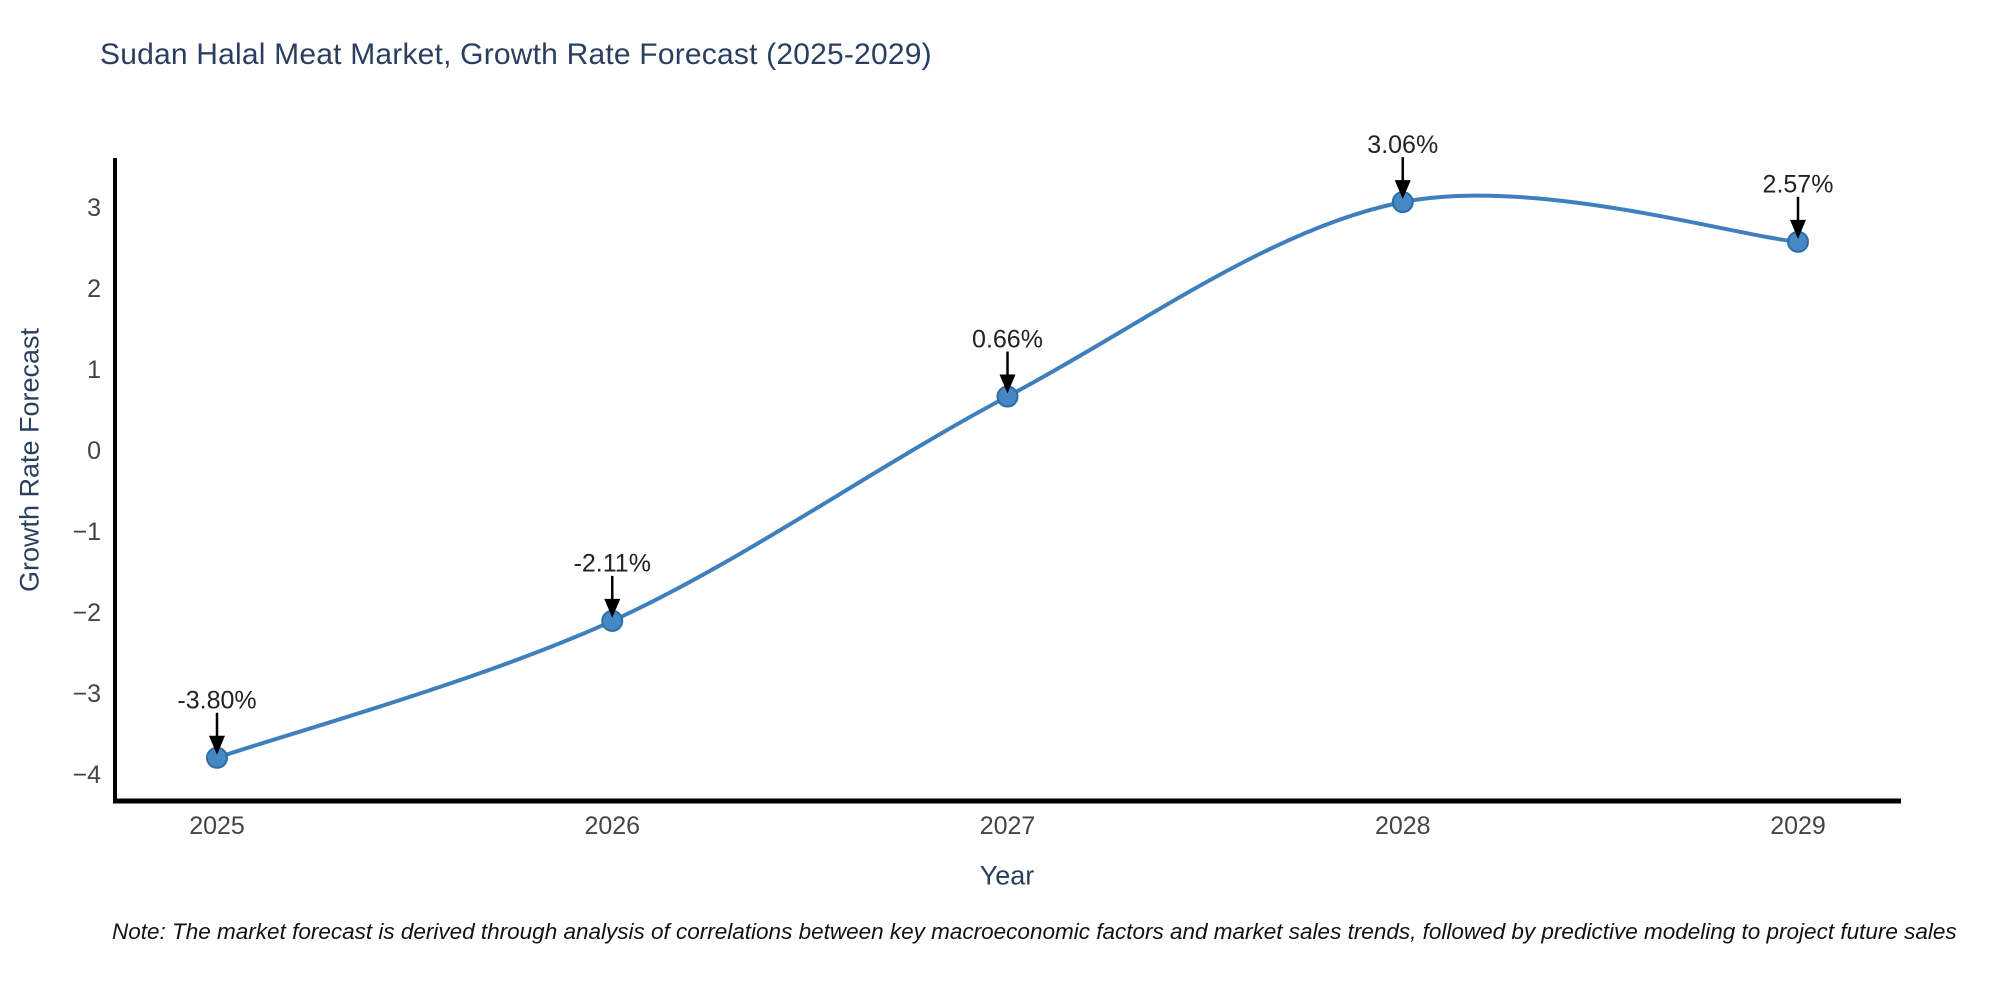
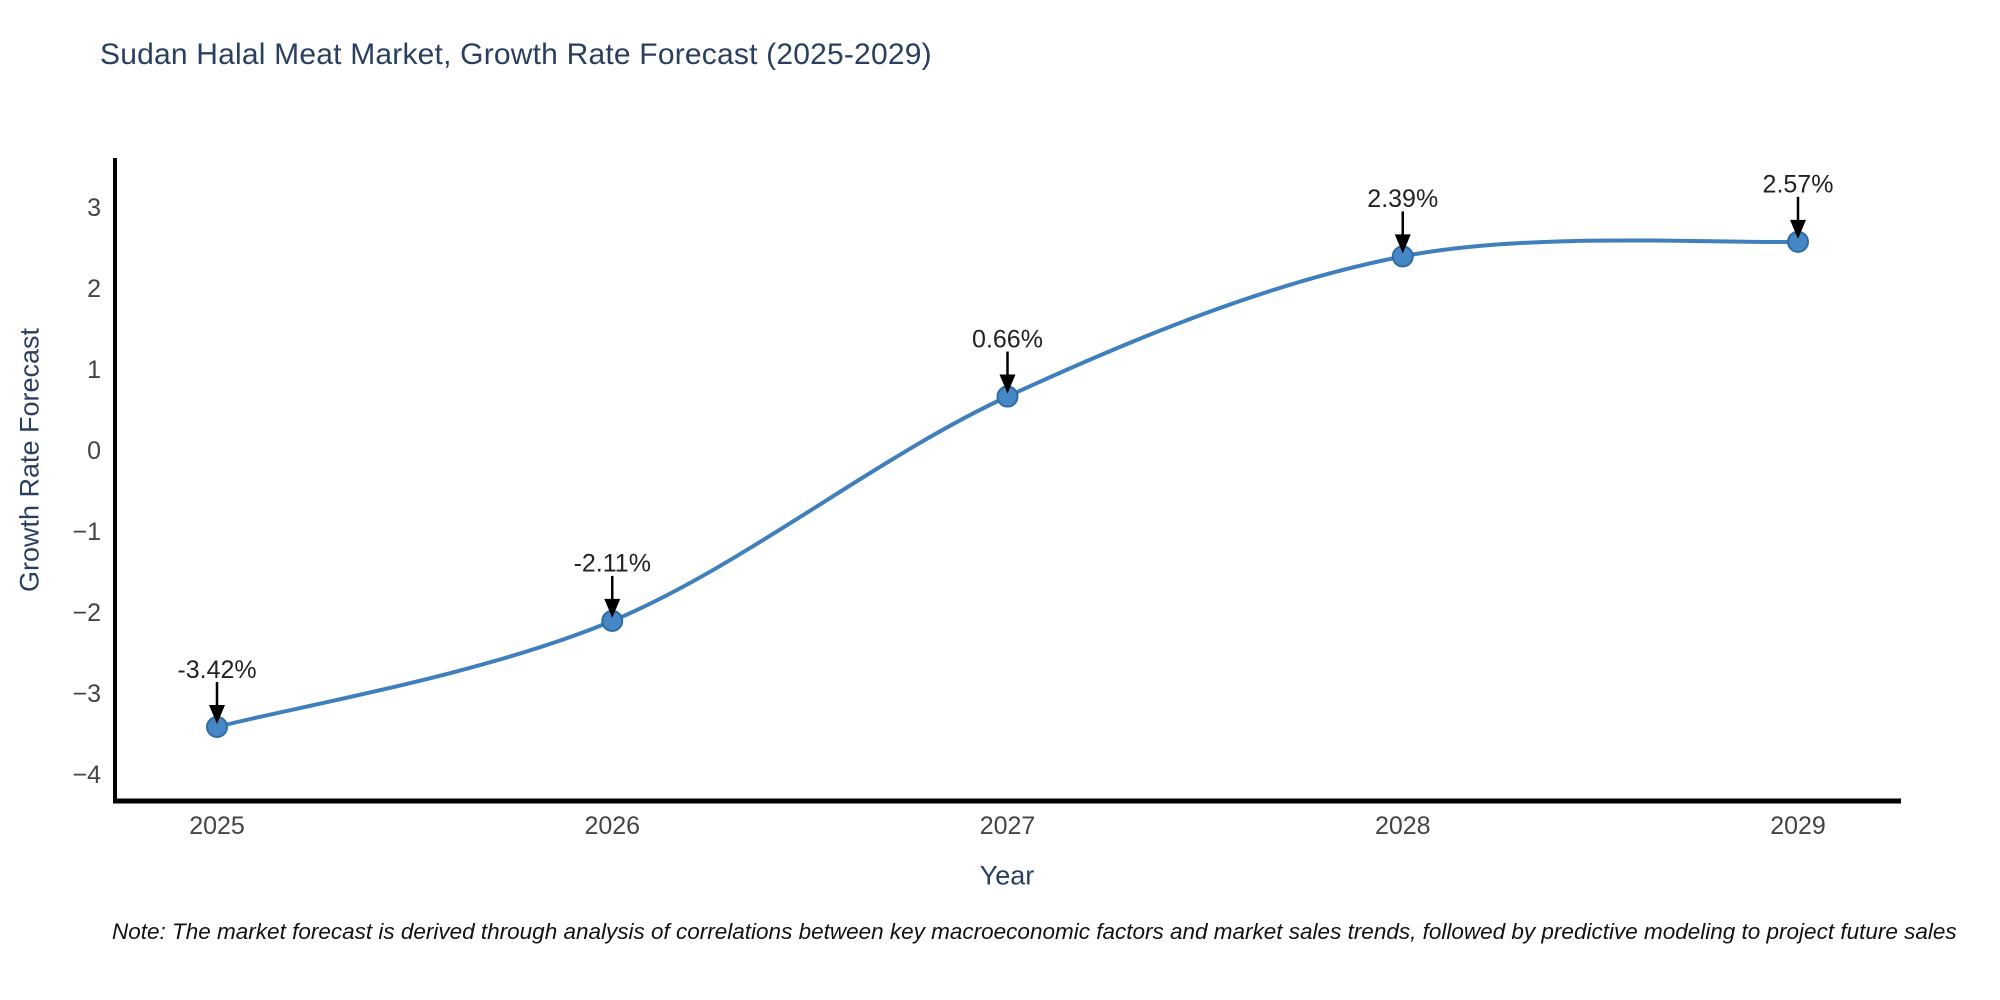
2025: -3.80% -> -3.42%
2028: 3.06% -> 2.39%
